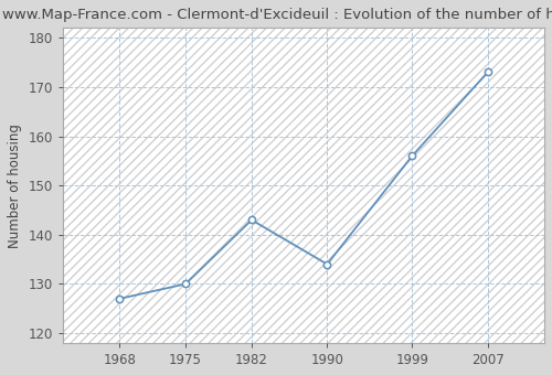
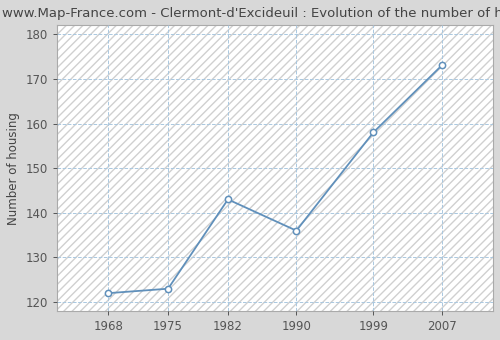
1968: 127 -> 122
1975: 130 -> 123
1990: 134 -> 136
1999: 156 -> 158
